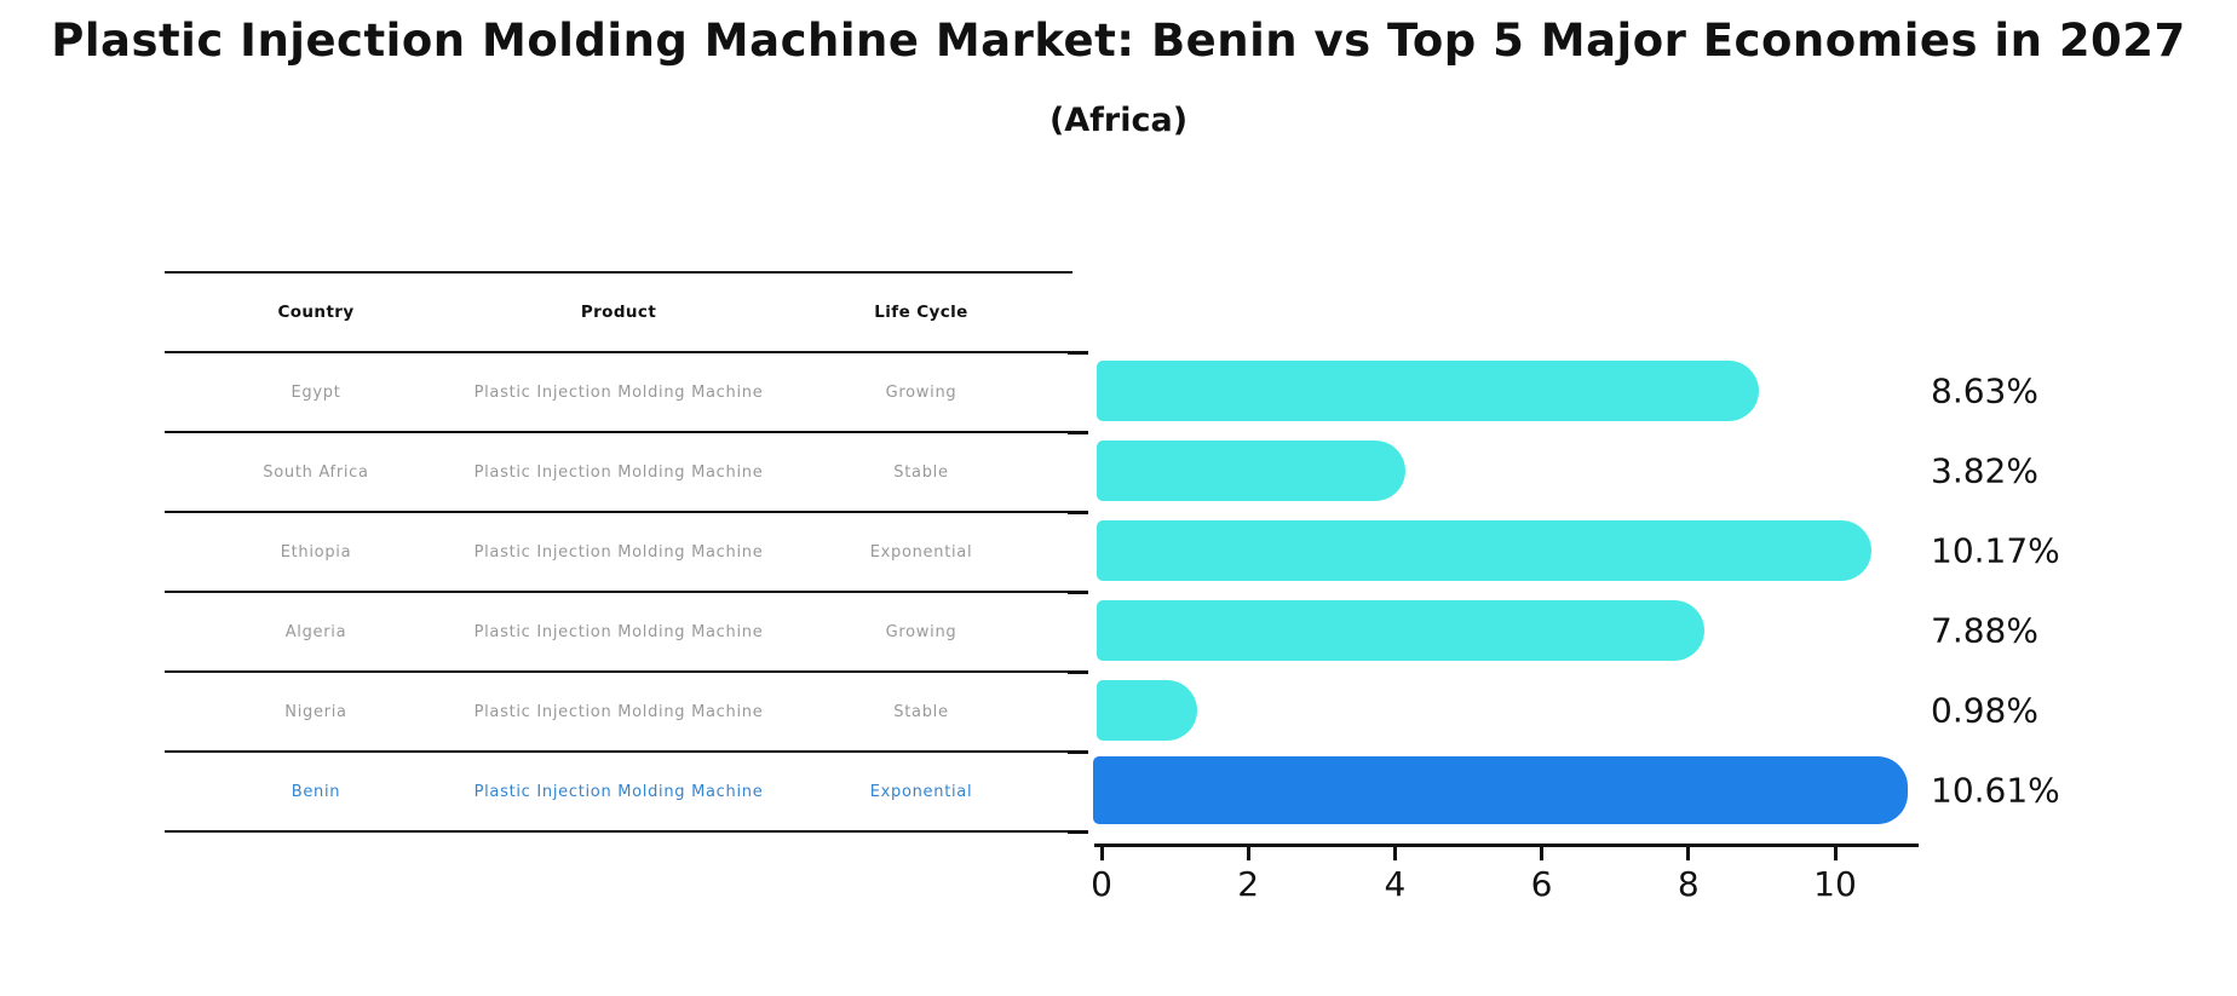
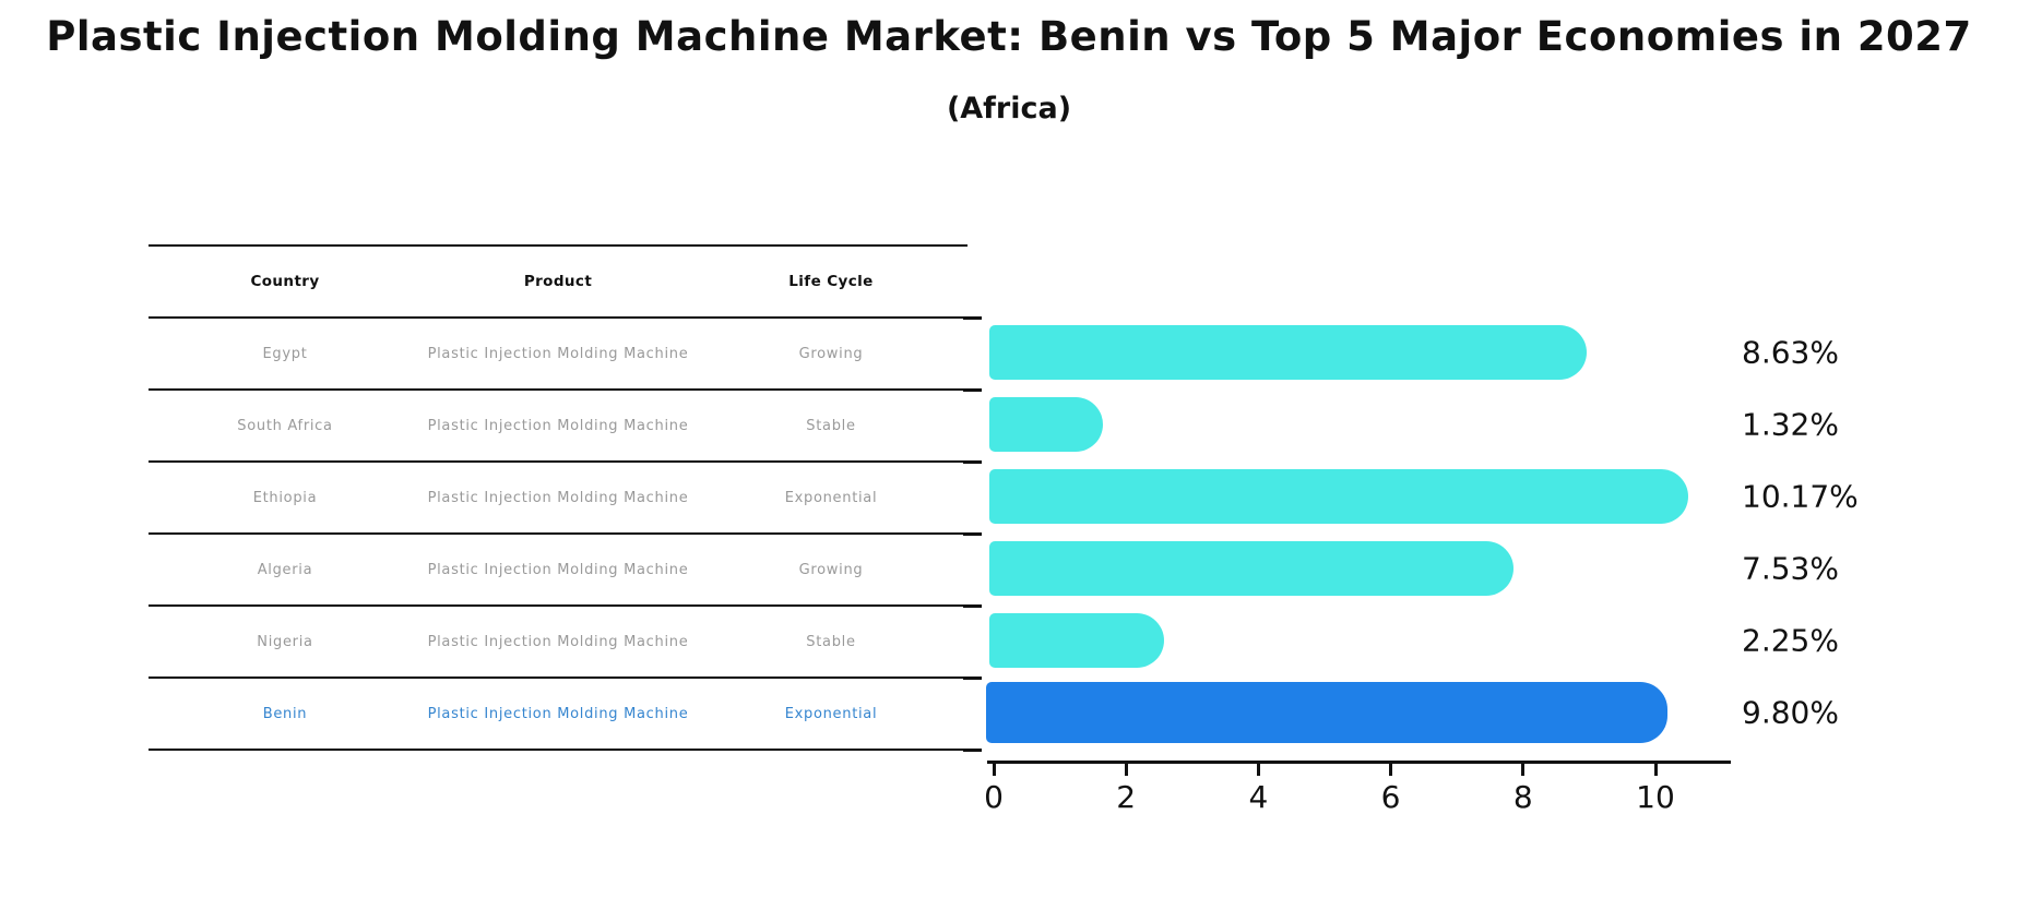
South Africa: 3.82% -> 1.32%
Algeria: 7.88% -> 7.53%
Nigeria: 0.98% -> 2.25%
Benin: 10.61% -> 9.80%
